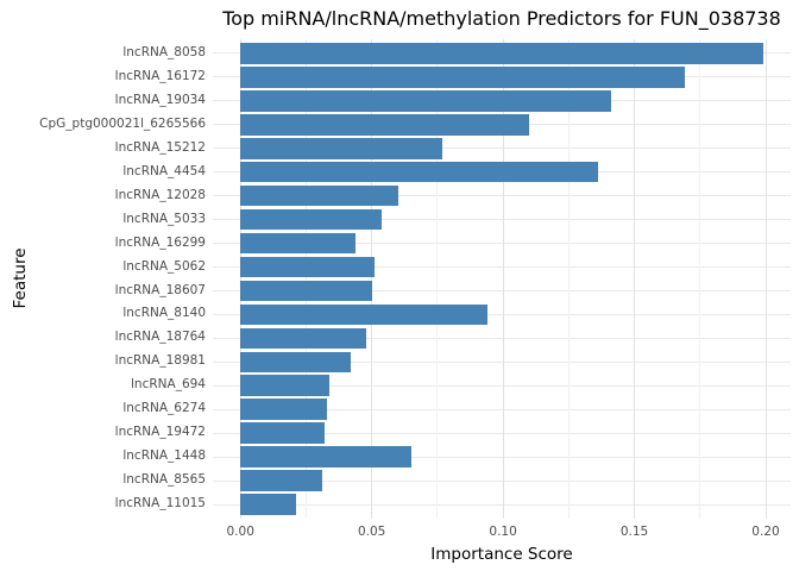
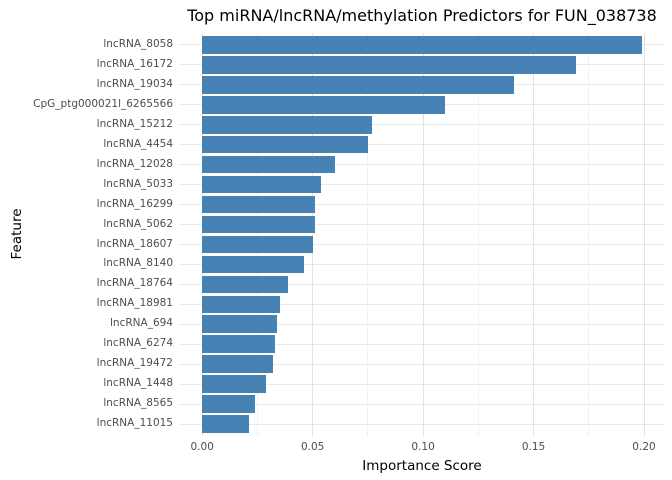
lncRNA_4454: 0.136 -> 0.075
lncRNA_16299: 0.044 -> 0.051
lncRNA_8140: 0.094 -> 0.046
lncRNA_18764: 0.048 -> 0.039
lncRNA_18981: 0.042 -> 0.035
lncRNA_1448: 0.065 -> 0.029
lncRNA_8565: 0.031 -> 0.024
